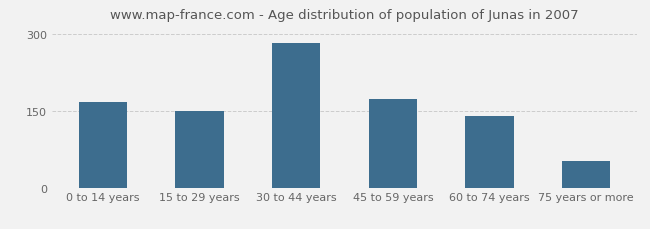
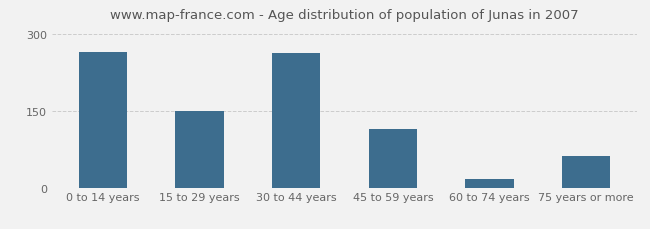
0 to 14 years: 168 -> 266
30 to 44 years: 283 -> 264
45 to 59 years: 174 -> 114
60 to 74 years: 140 -> 16
75 years or more: 52 -> 62
